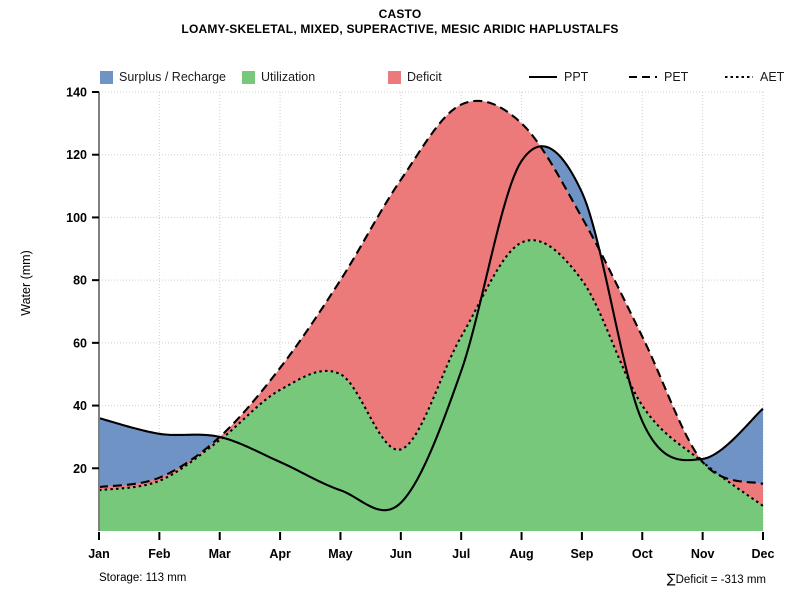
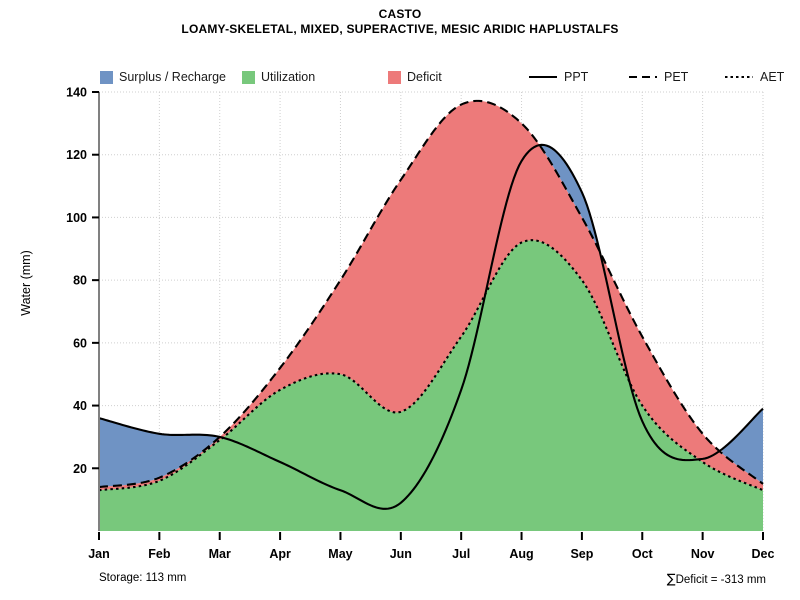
AET/Jun: 26 -> 38
PPT/Jul: 51 -> 45
PET/Nov: 22 -> 31
AET/Dec: 8 -> 13
